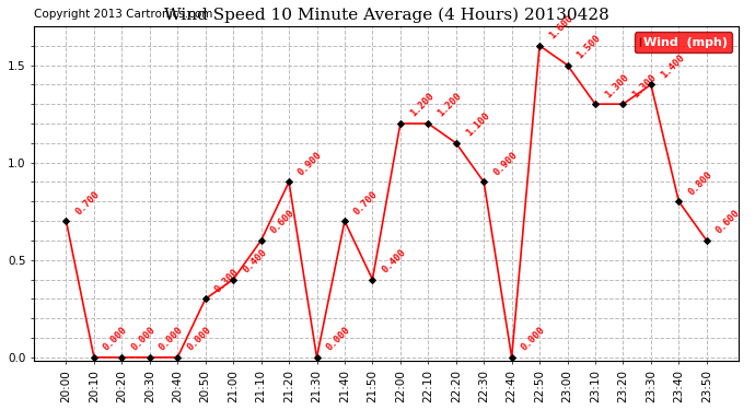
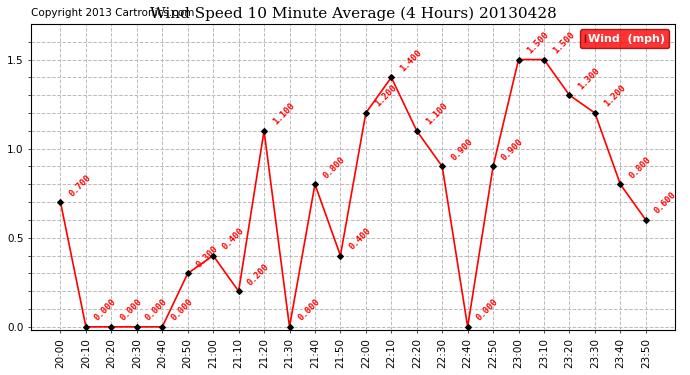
21:10: 0.600 -> 0.200
21:20: 0.900 -> 1.100
21:40: 0.700 -> 0.800
22:10: 1.200 -> 1.400
22:50: 1.6 -> 0.9
23:10: 1.300 -> 1.500
23:30: 1.400 -> 1.200
